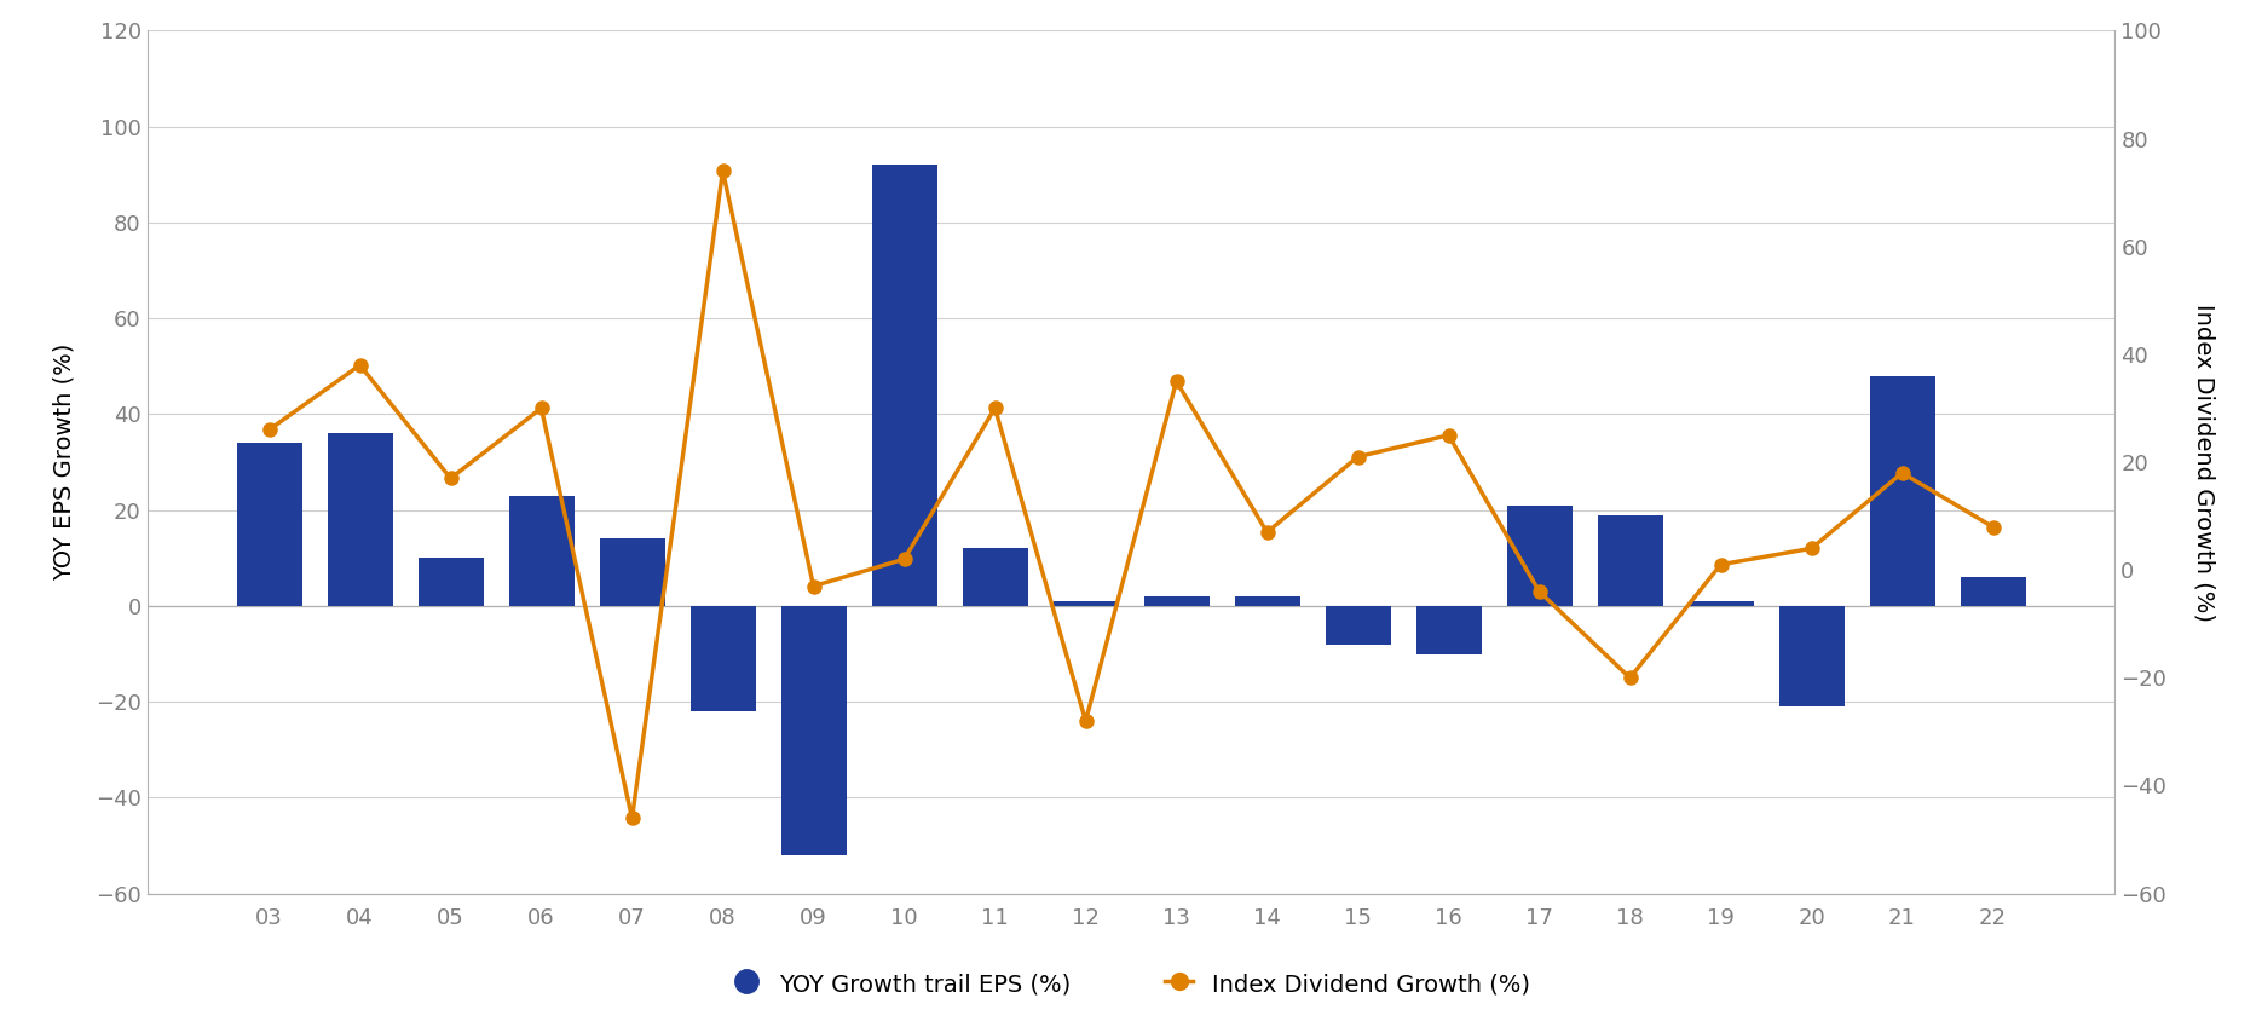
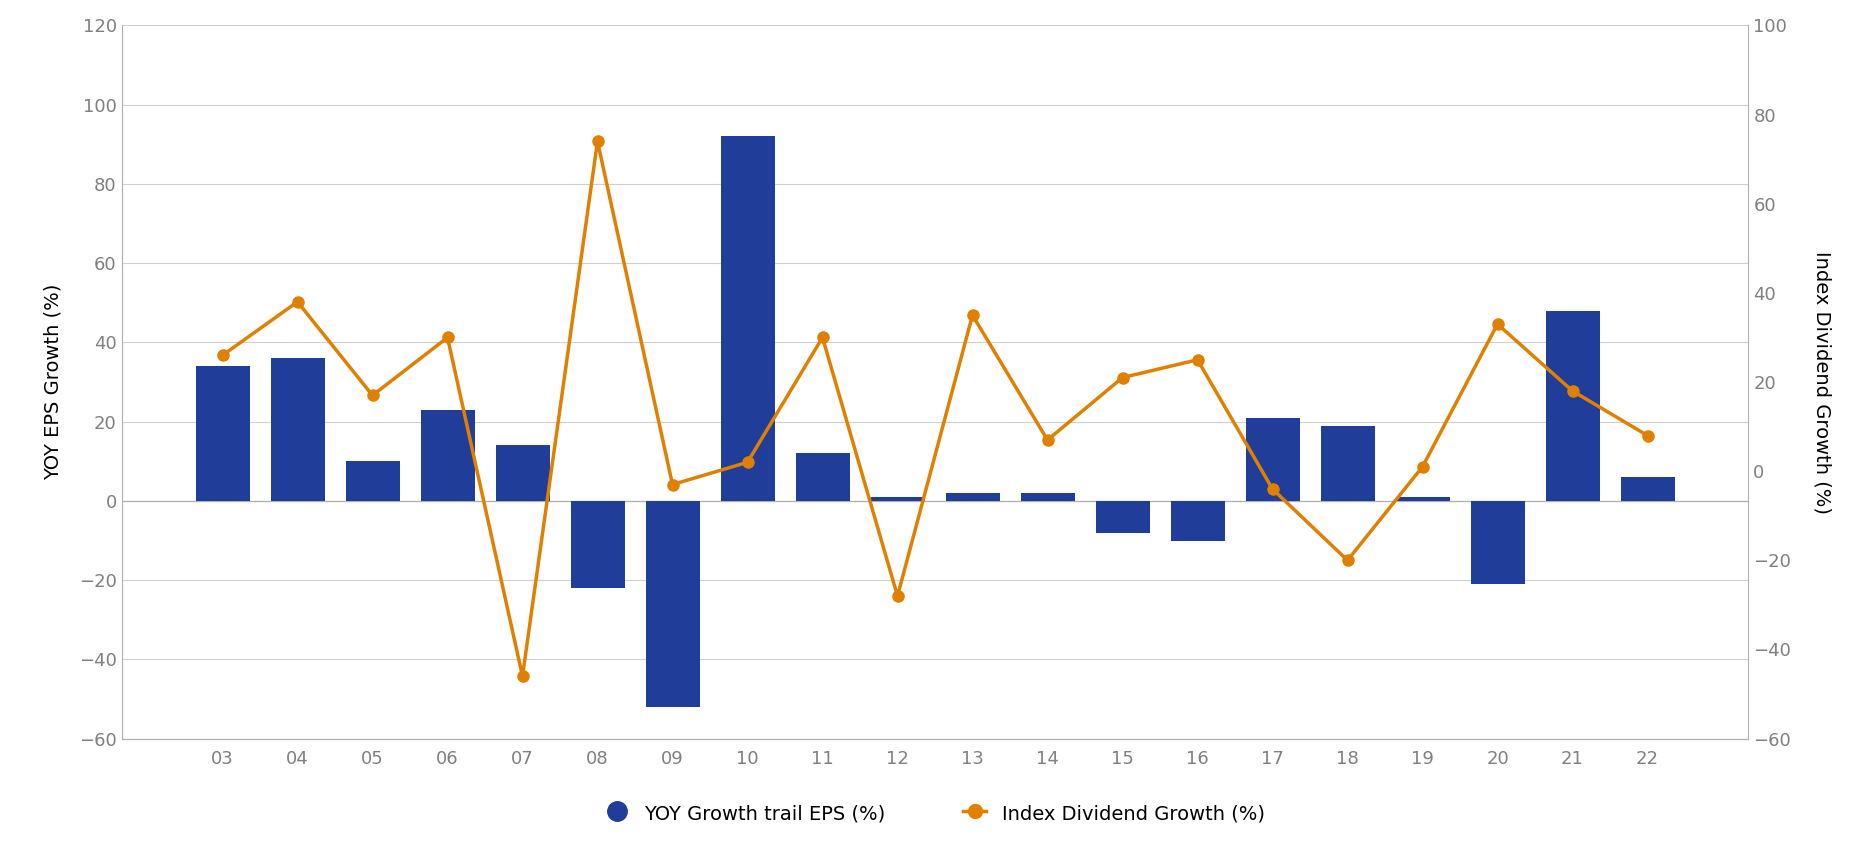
Index Dividend Growth (%)/20: 4 -> 33
